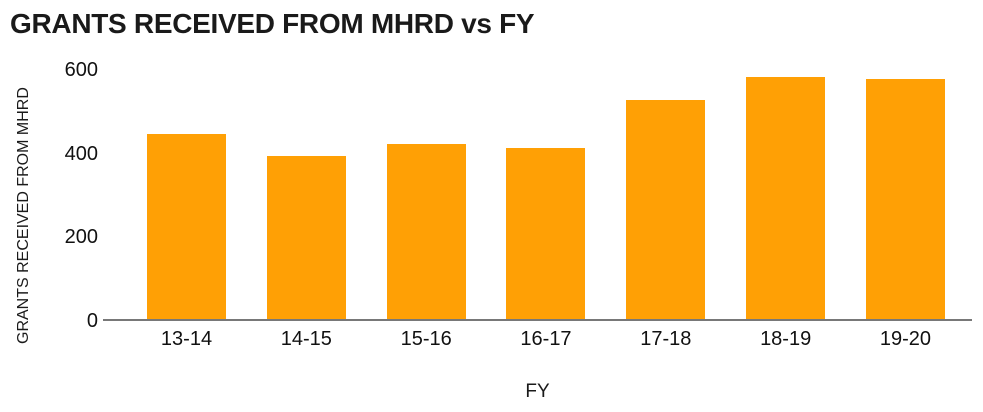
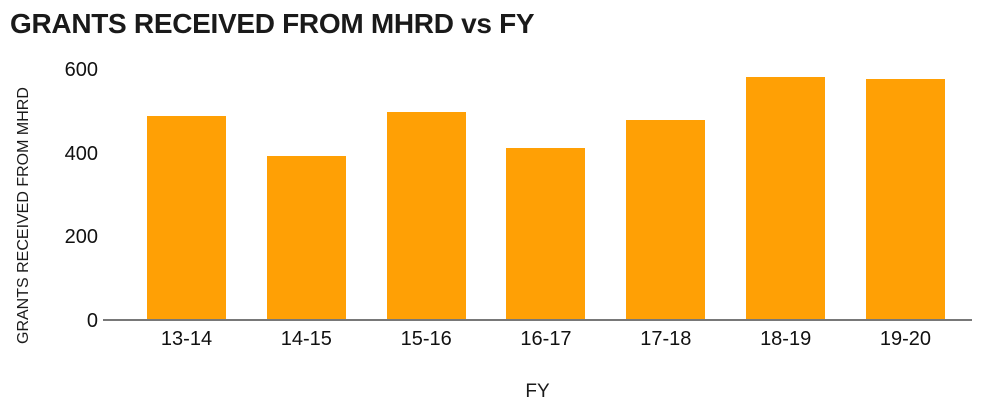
13-14: 450 -> 490
15-16: 420 -> 500
17-18: 530 -> 480
